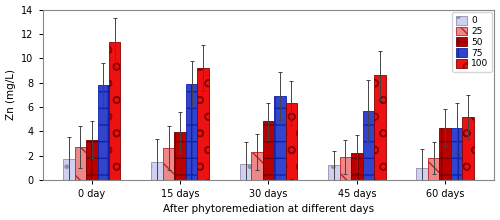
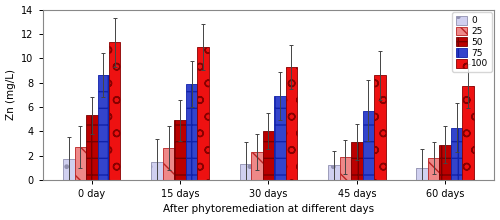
50/0 day: 3.3 -> 5.3
75/0 day: 7.8 -> 8.6
50/15 days: 3.9 -> 4.9
100/15 days: 9.2 -> 10.9
50/30 days: 4.8 -> 4.0
100/30 days: 6.3 -> 9.3
50/45 days: 2.2 -> 3.1
50/60 days: 4.3 -> 2.9
100/60 days: 5.2 -> 7.7
